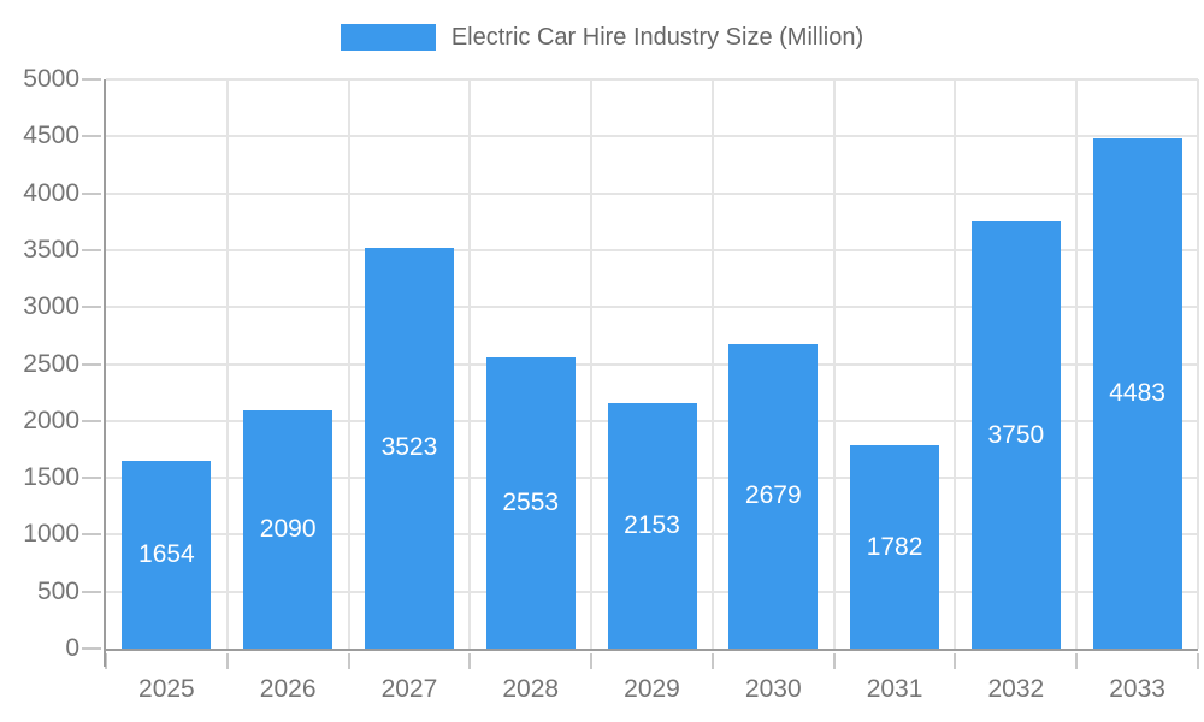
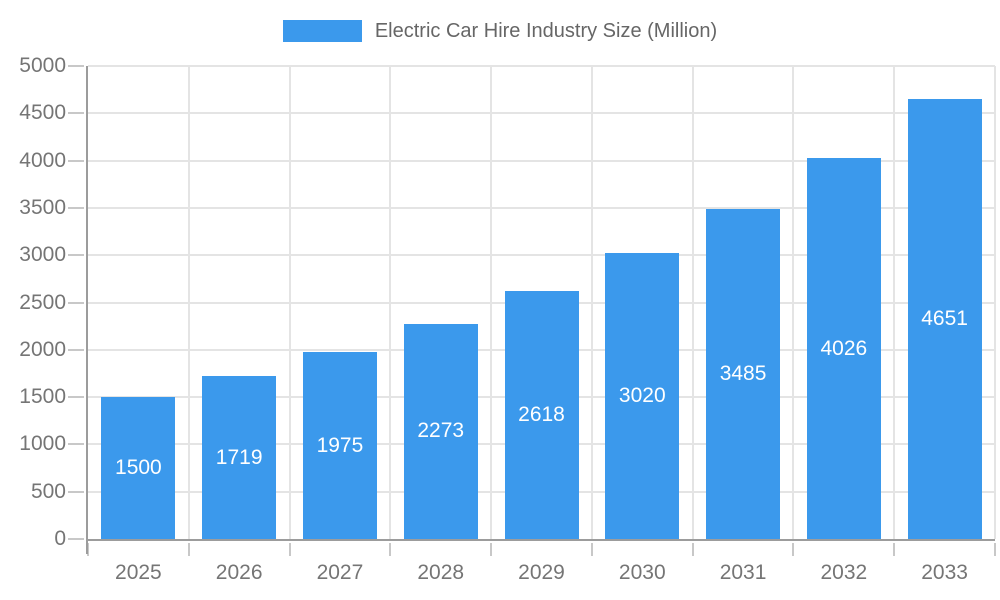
2025: 1654 -> 1500
2026: 2090 -> 1719
2027: 3523 -> 1975
2028: 2553 -> 2273
2029: 2153 -> 2618
2030: 2679 -> 3020
2031: 1782 -> 3485
2032: 3750 -> 4026
2033: 4483 -> 4651
